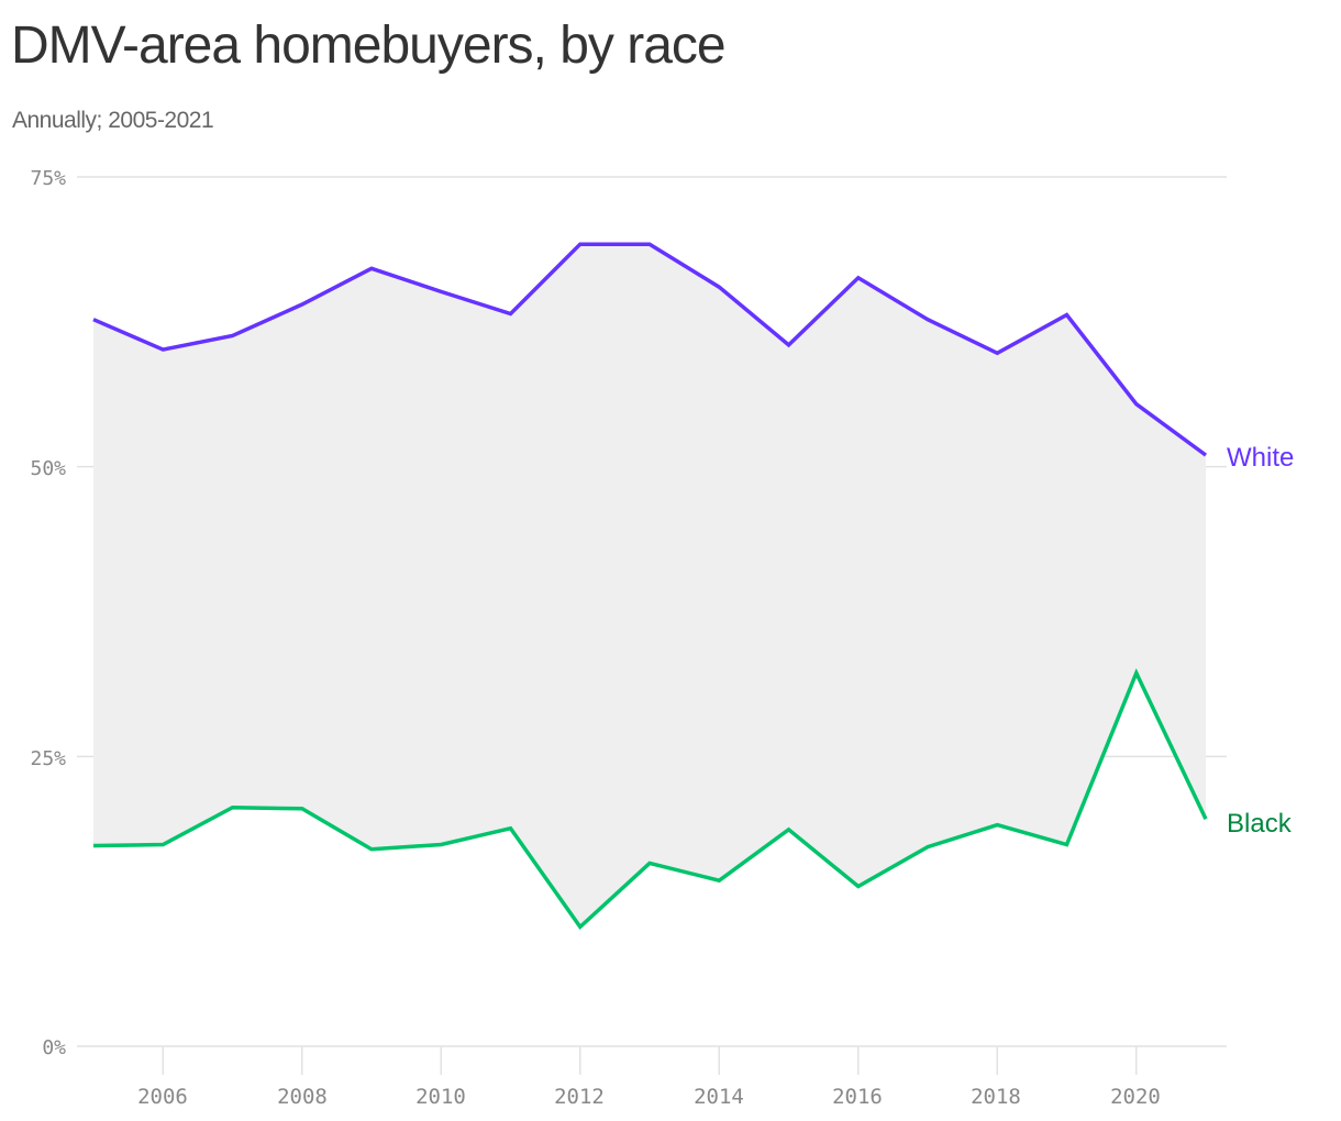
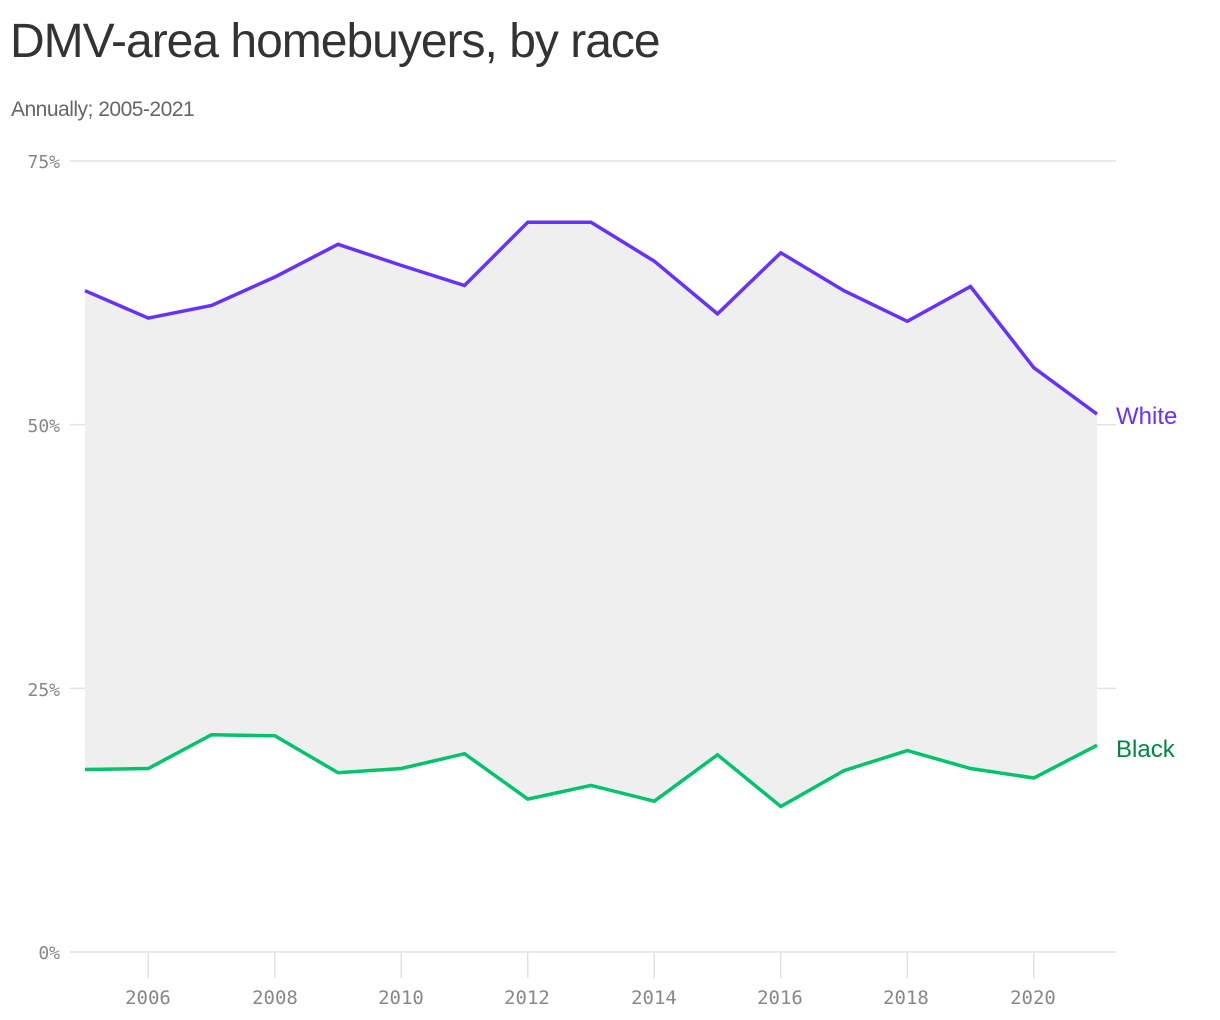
Black/2012: 10.3% -> 14.5%
Black/2020: 32.2% -> 16.5%
